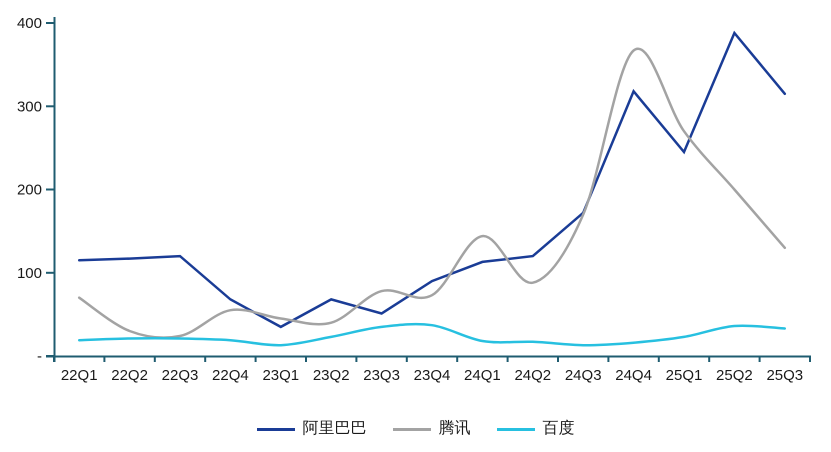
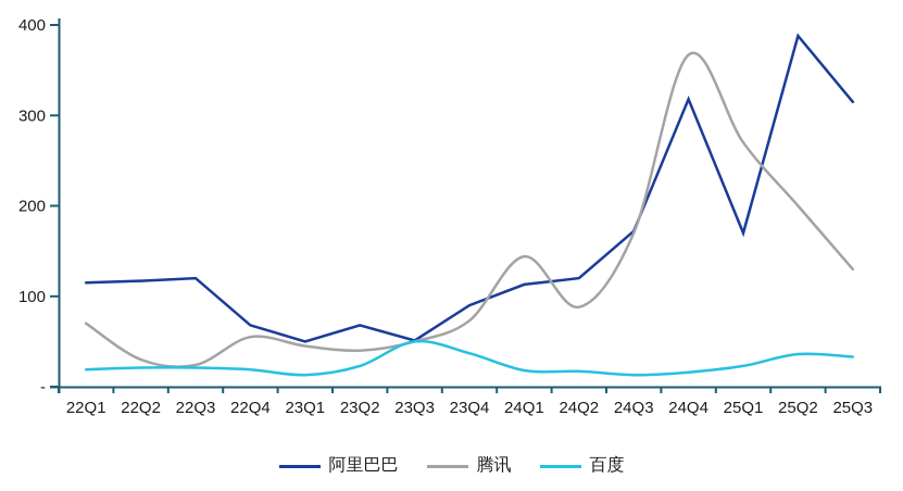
阿里巴巴/23Q1: 40 -> 50
腾讯/23Q3: 80 -> 50
百度/23Q3: 40 -> 50
阿里巴巴/25Q1: 240 -> 170
